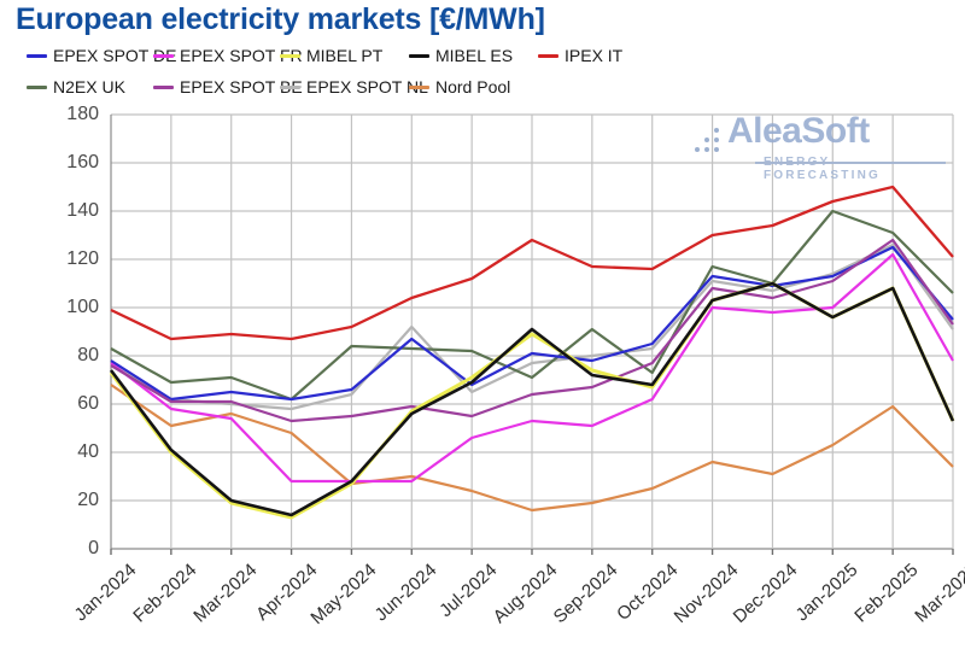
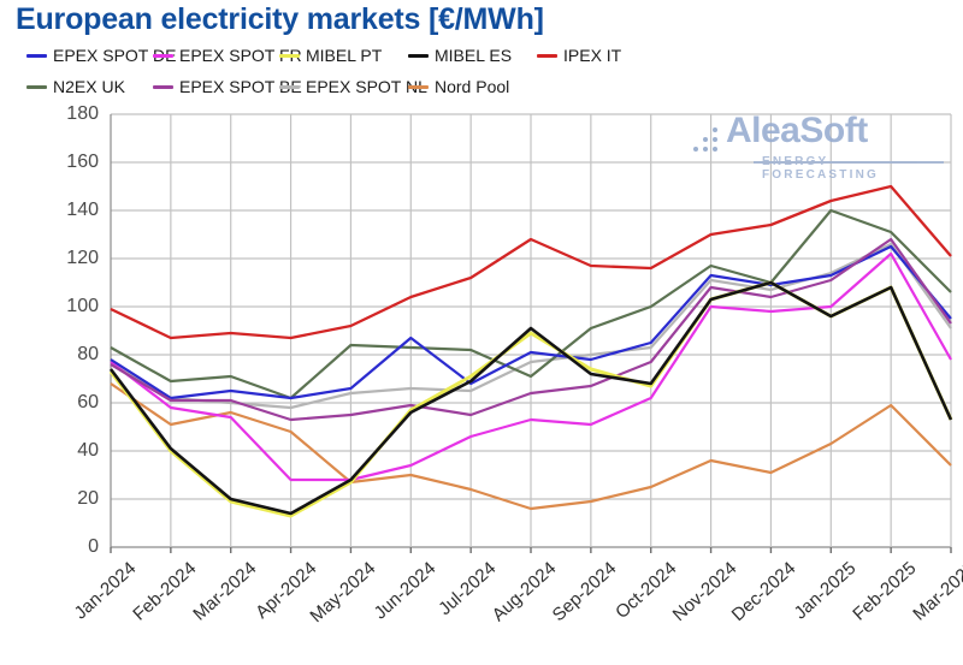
EPEX SPOT FR/Jun-2024: 28 -> 34
EPEX SPOT NL/Jun-2024: 92 -> 66
N2EX UK/Oct-2024: 73 -> 100
